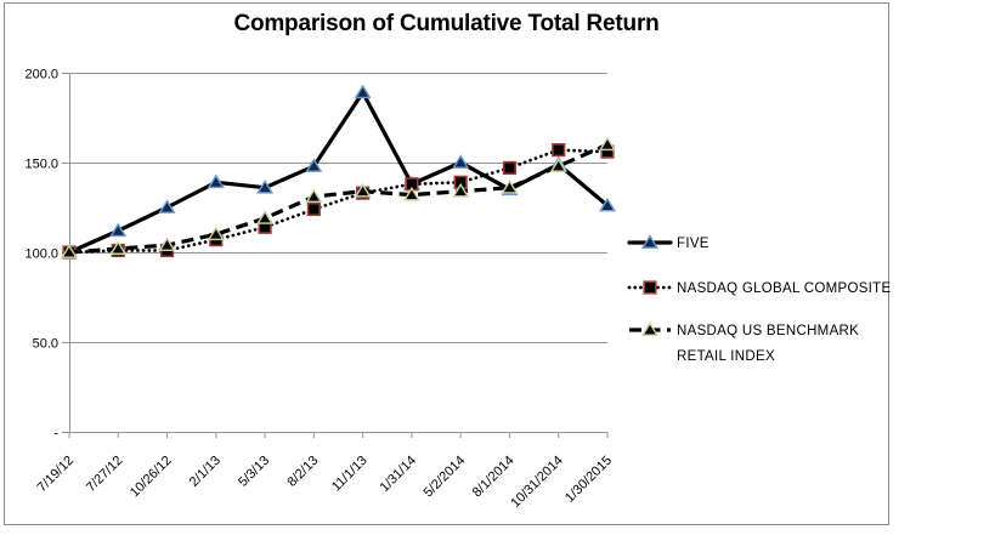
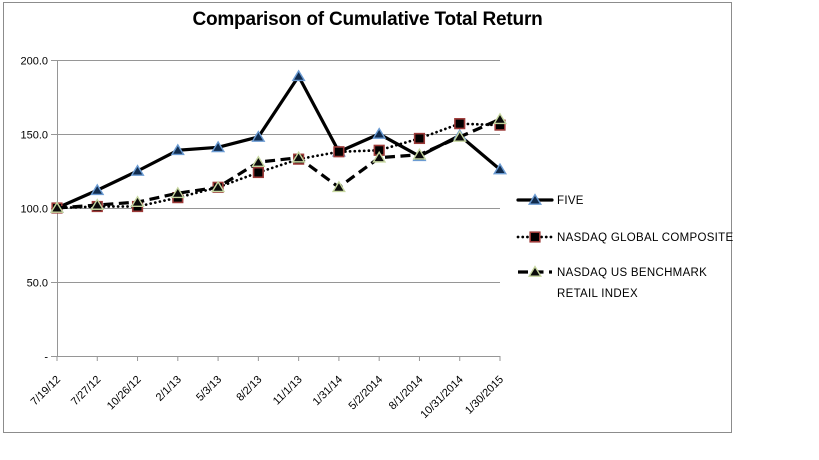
FIVE/5/3/13: 136 -> 141
NASDAQ US BENCHMARK RETAIL INDEX/5/3/13: 119 -> 114
NASDAQ US BENCHMARK RETAIL INDEX/1/31/14: 132 -> 114
